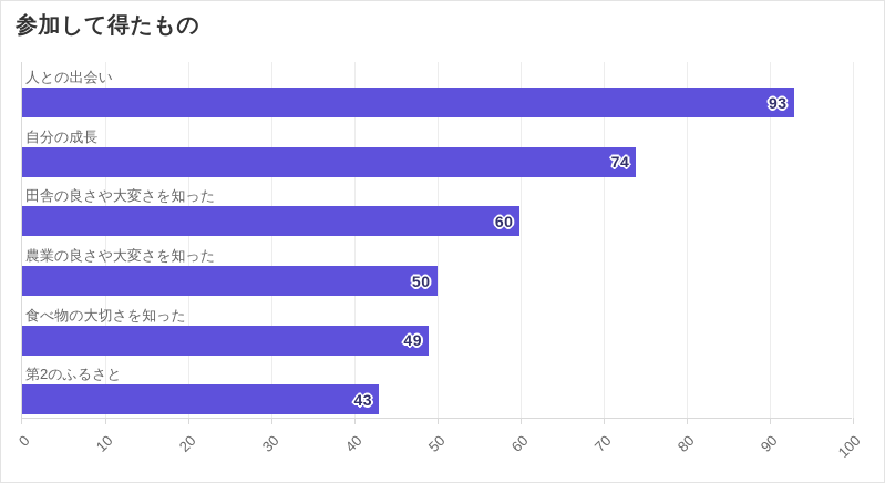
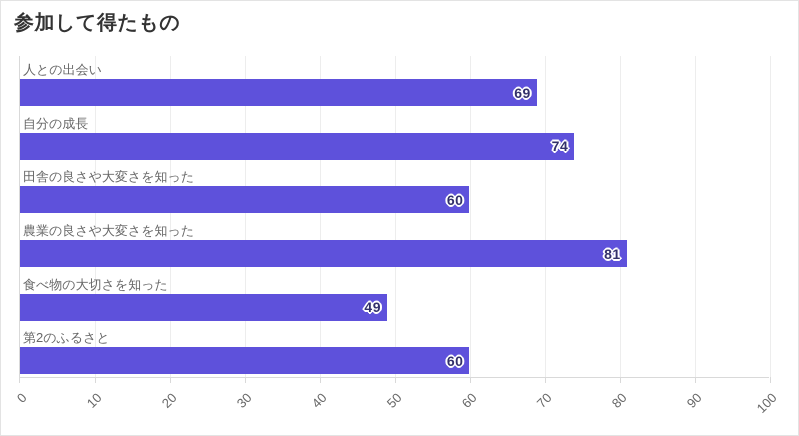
人との出会い: 93 -> 69
農業の良さや大変さを知った: 50 -> 81
第2のふるさと: 43 -> 60
